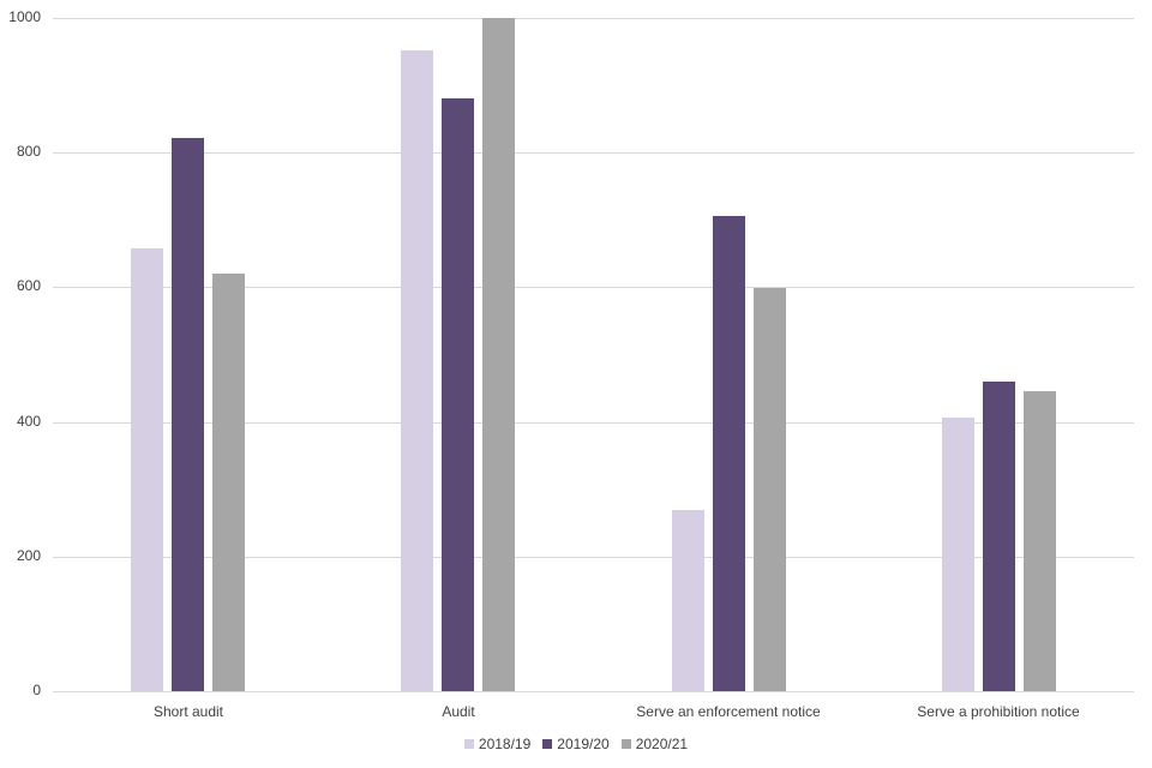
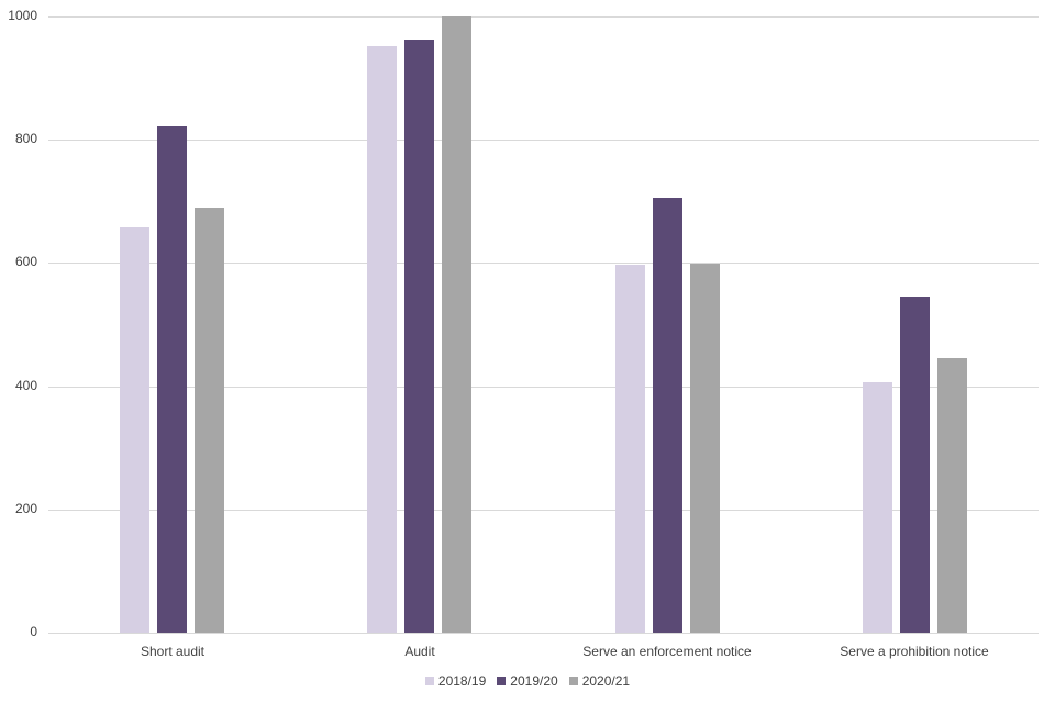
2020/21/Short audit: 620 -> 690
2019/20/Audit: 880 -> 960
2018/19/Serve an enforcement notice: 270 -> 600
2019/20/Serve a prohibition notice: 460 -> 540
